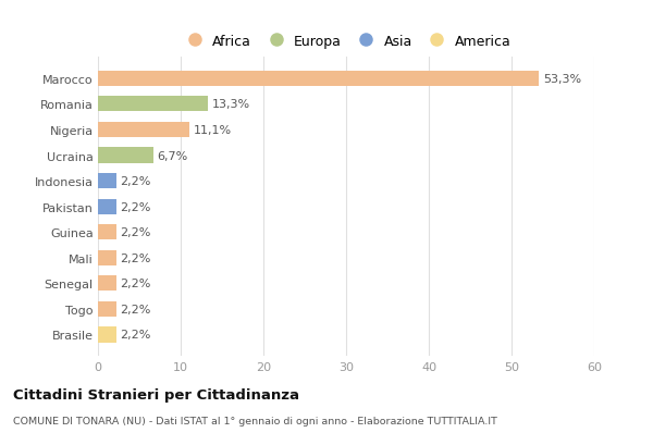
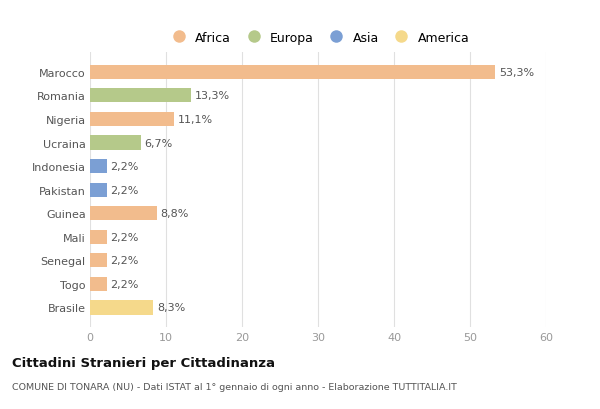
Guinea: 2,2% -> 8,8%
Brasile: 2,2% -> 8,3%
